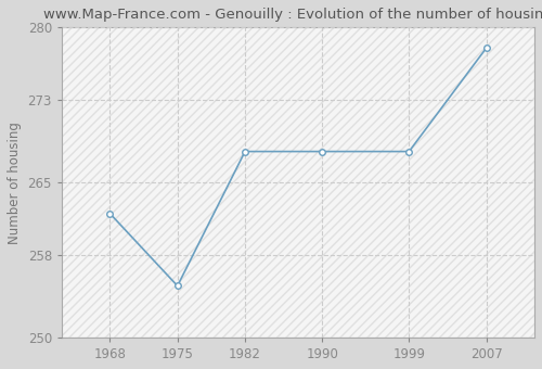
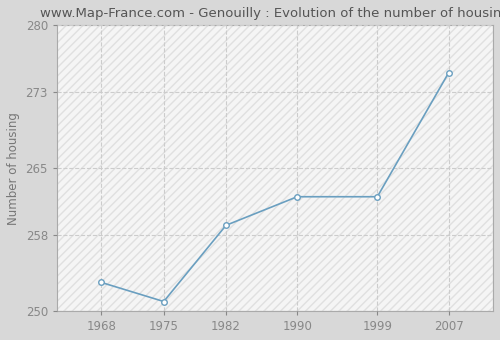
1968: 262 -> 253
1975: 255 -> 251
1982: 268 -> 259
1990: 268 -> 262
1999: 268 -> 262
2007: 278 -> 275
